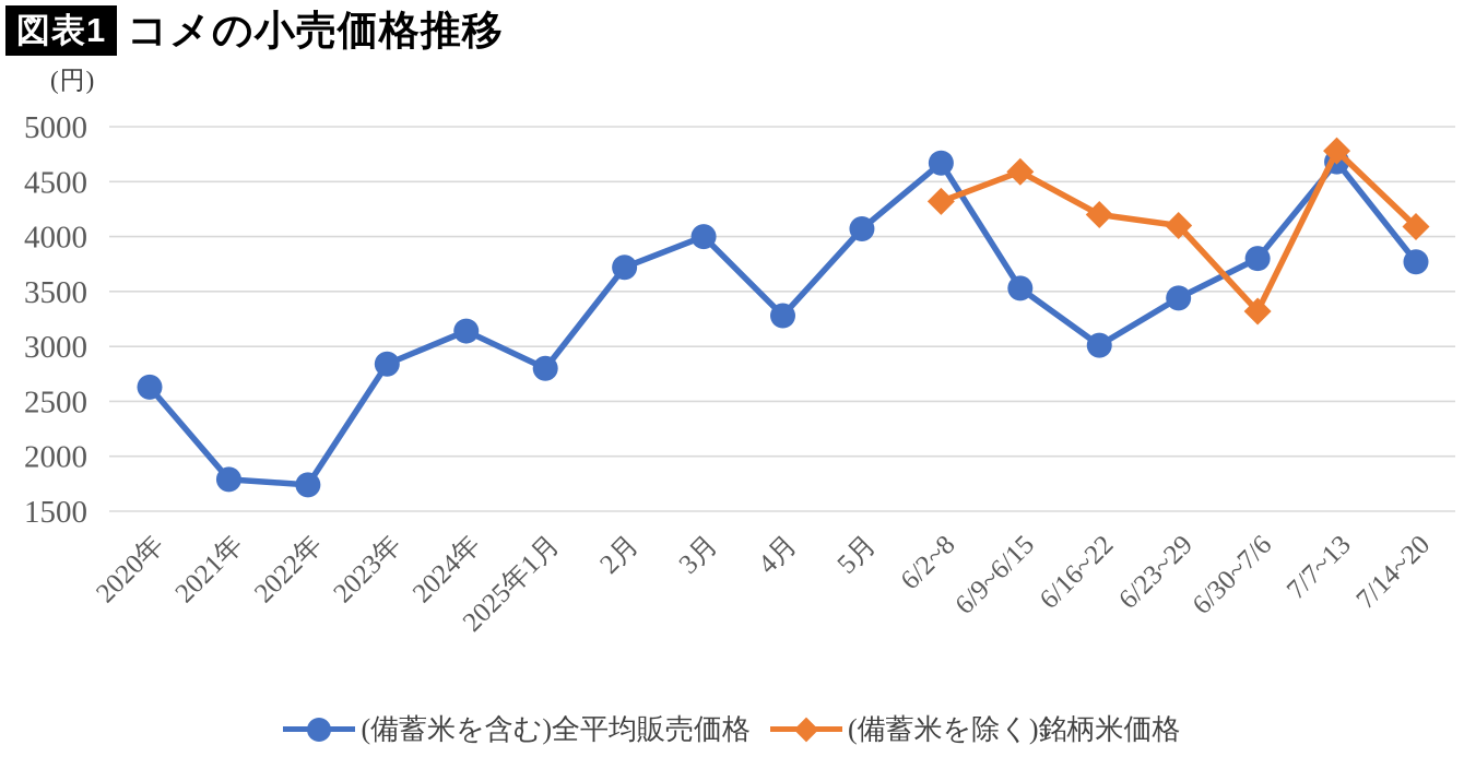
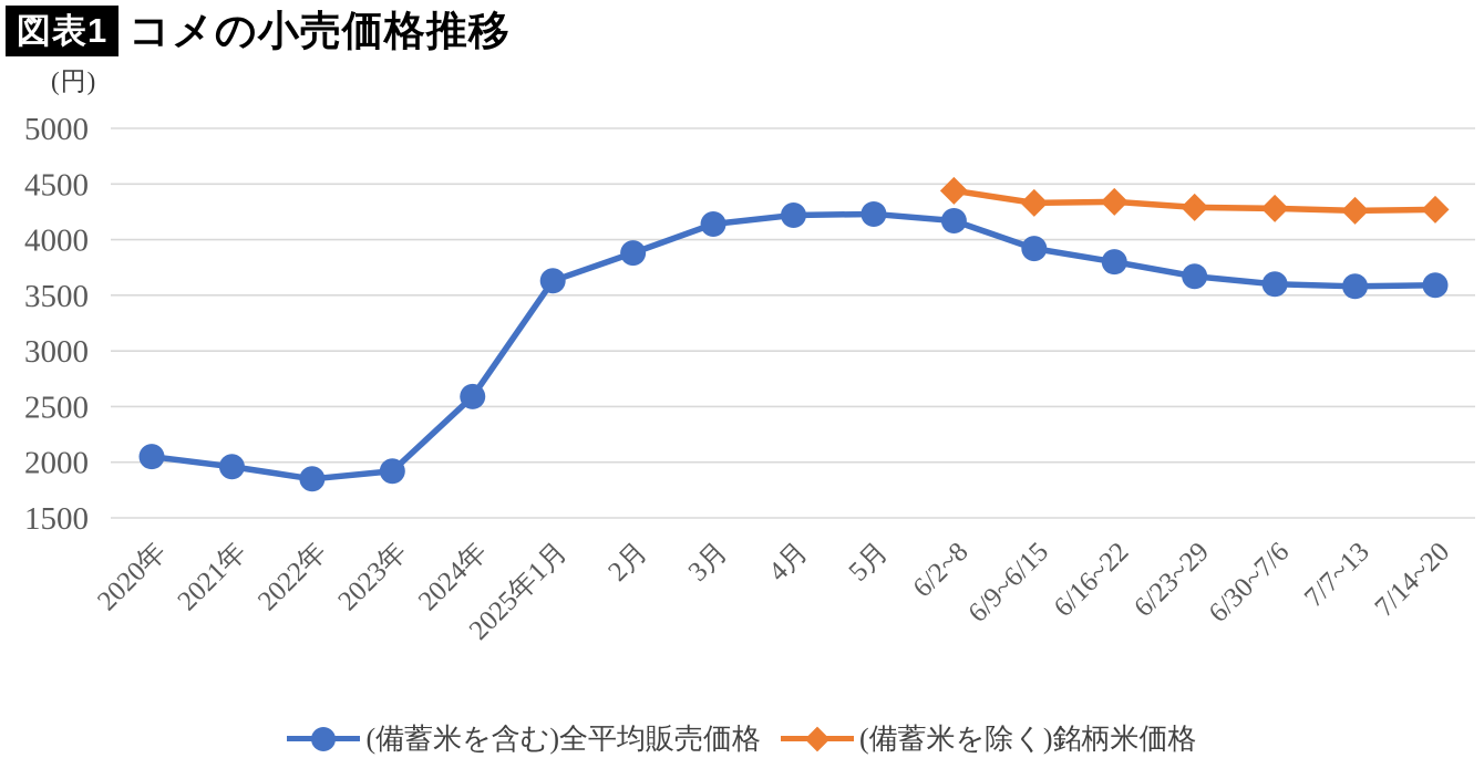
(備蓄米を含む)全平均販売価格/2020年: 2630 -> 2050
(備蓄米を含む)全平均販売価格/2021年: 1790 -> 1960
(備蓄米を含む)全平均販売価格/2022年: 1740 -> 1850
(備蓄米を含む)全平均販売価格/2023年: 2840 -> 1920
(備蓄米を含む)全平均販売価格/2024年: 3140 -> 2590
(備蓄米を含む)全平均販売価格/2025年1月: 2800 -> 3630
(備蓄米を含む)全平均販売価格/2月: 3720 -> 3880
(備蓄米を含む)全平均販売価格/3月: 4000 -> 4140
(備蓄米を含む)全平均販売価格/4月: 3280 -> 4220
(備蓄米を含む)全平均販売価格/5月: 4070 -> 4230
(備蓄米を含む)全平均販売価格/6/2~8: 4670 -> 4170
(備蓄米を除く)銘柄米価格/6/2~8: 4320 -> 4440
(備蓄米を含む)全平均販売価格/6/9~6/15: 3530 -> 3920
(備蓄米を除く)銘柄米価格/6/9~6/15: 4590 -> 4330
(備蓄米を含む)全平均販売価格/6/16~22: 3010 -> 3800
(備蓄米を除く)銘柄米価格/6/16~22: 4200 -> 4340
(備蓄米を含む)全平均販売価格/6/23~29: 3440 -> 3670
(備蓄米を除く)銘柄米価格/6/23~29: 4100 -> 4290
(備蓄米を含む)全平均販売価格/6/30~7/6: 3800 -> 3600
(備蓄米を除く)銘柄米価格/6/30~7/6: 3320 -> 4280
(備蓄米を含む)全平均販売価格/7/7~13: 4680 -> 3580
(備蓄米を除く)銘柄米価格/7/7~13: 4780 -> 4260
(備蓄米を含む)全平均販売価格/7/14~20: 3770 -> 3590
(備蓄米を除く)銘柄米価格/7/14~20: 4090 -> 4270
